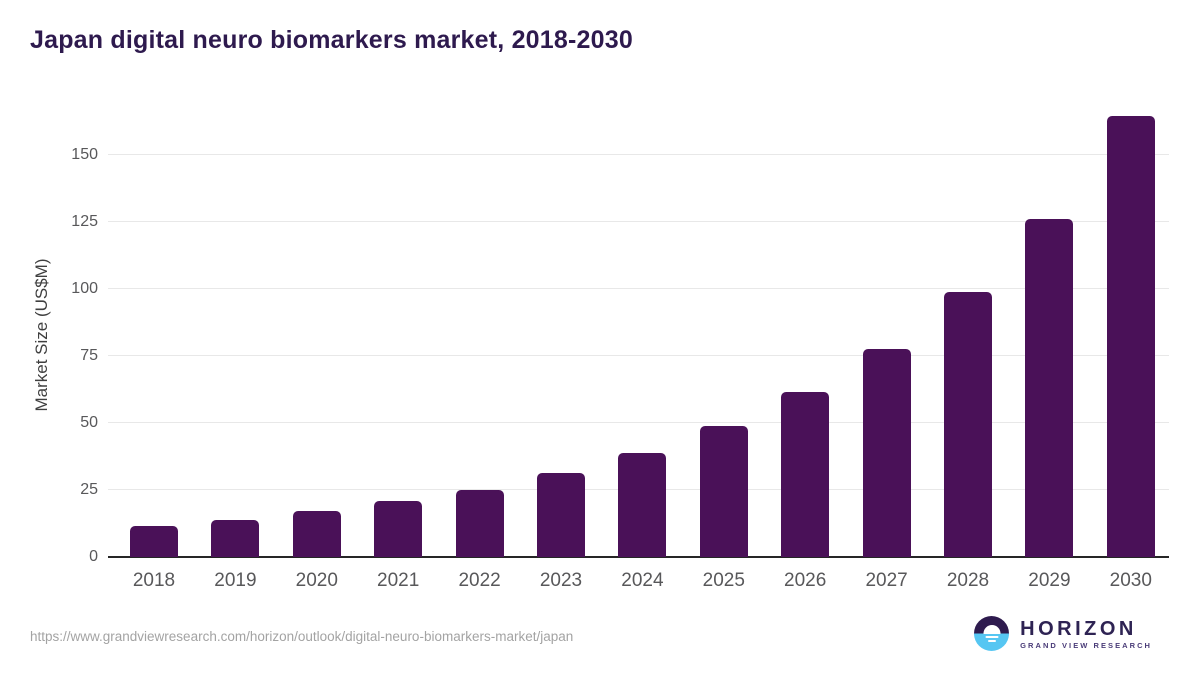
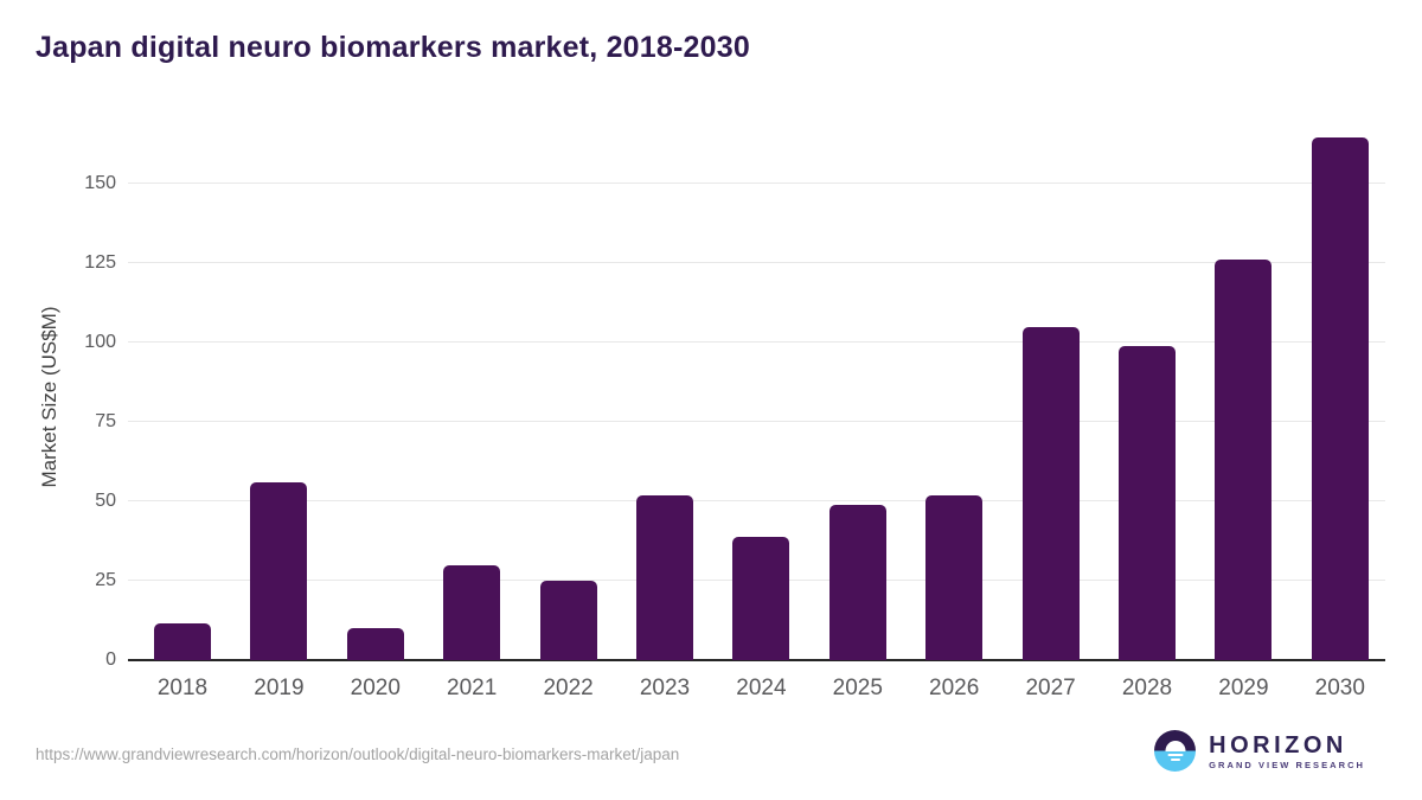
2019: 14 -> 56
2020: 17 -> 10
2021: 21 -> 30
2023: 31 -> 52
2026: 61 -> 52
2027: 78 -> 105
